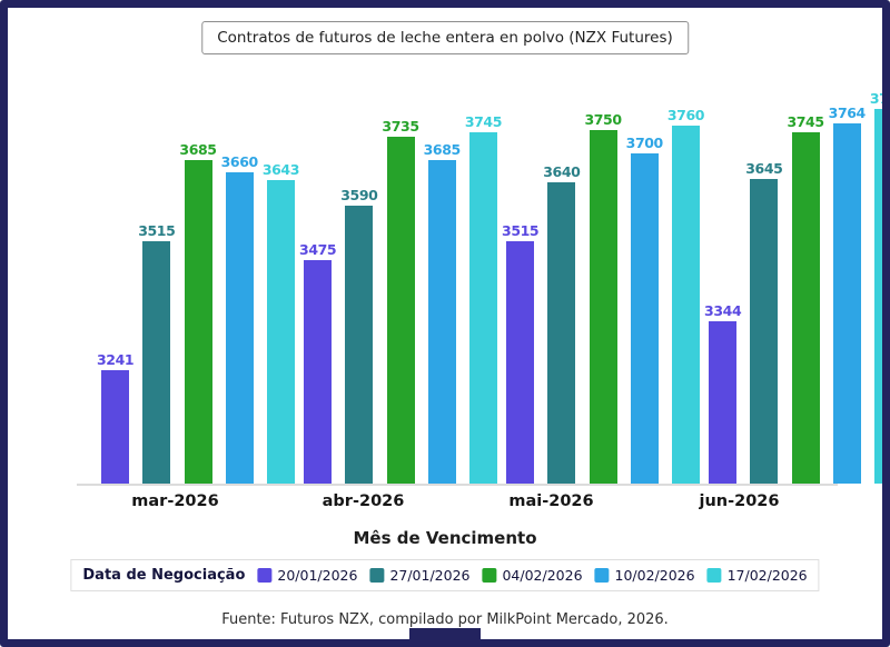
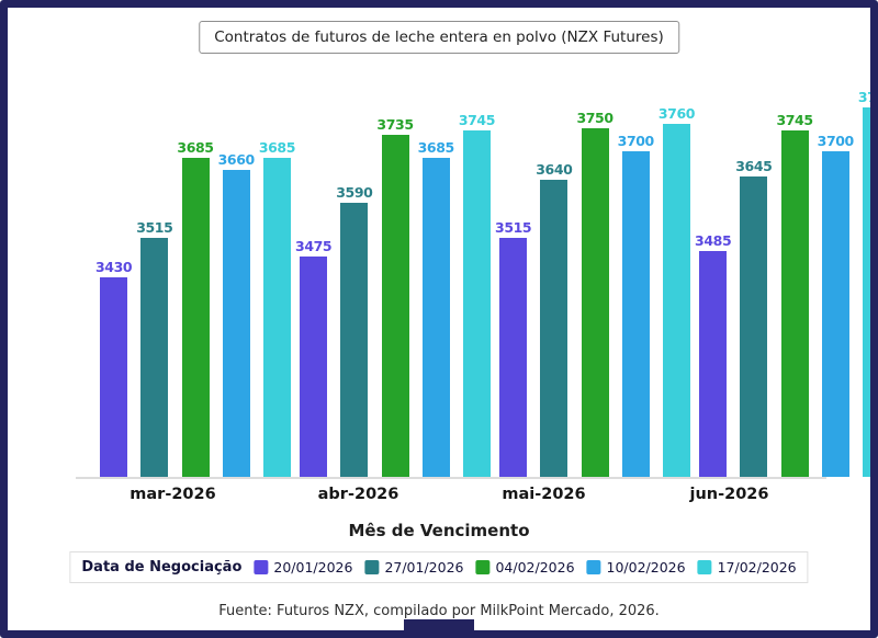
20/01/2026/mar-2026: 3241 -> 3430
17/02/2026/mar-2026: 3643 -> 3685
20/01/2026/jun-2026: 3344 -> 3485
10/02/2026/jun-2026: 3764 -> 3700
